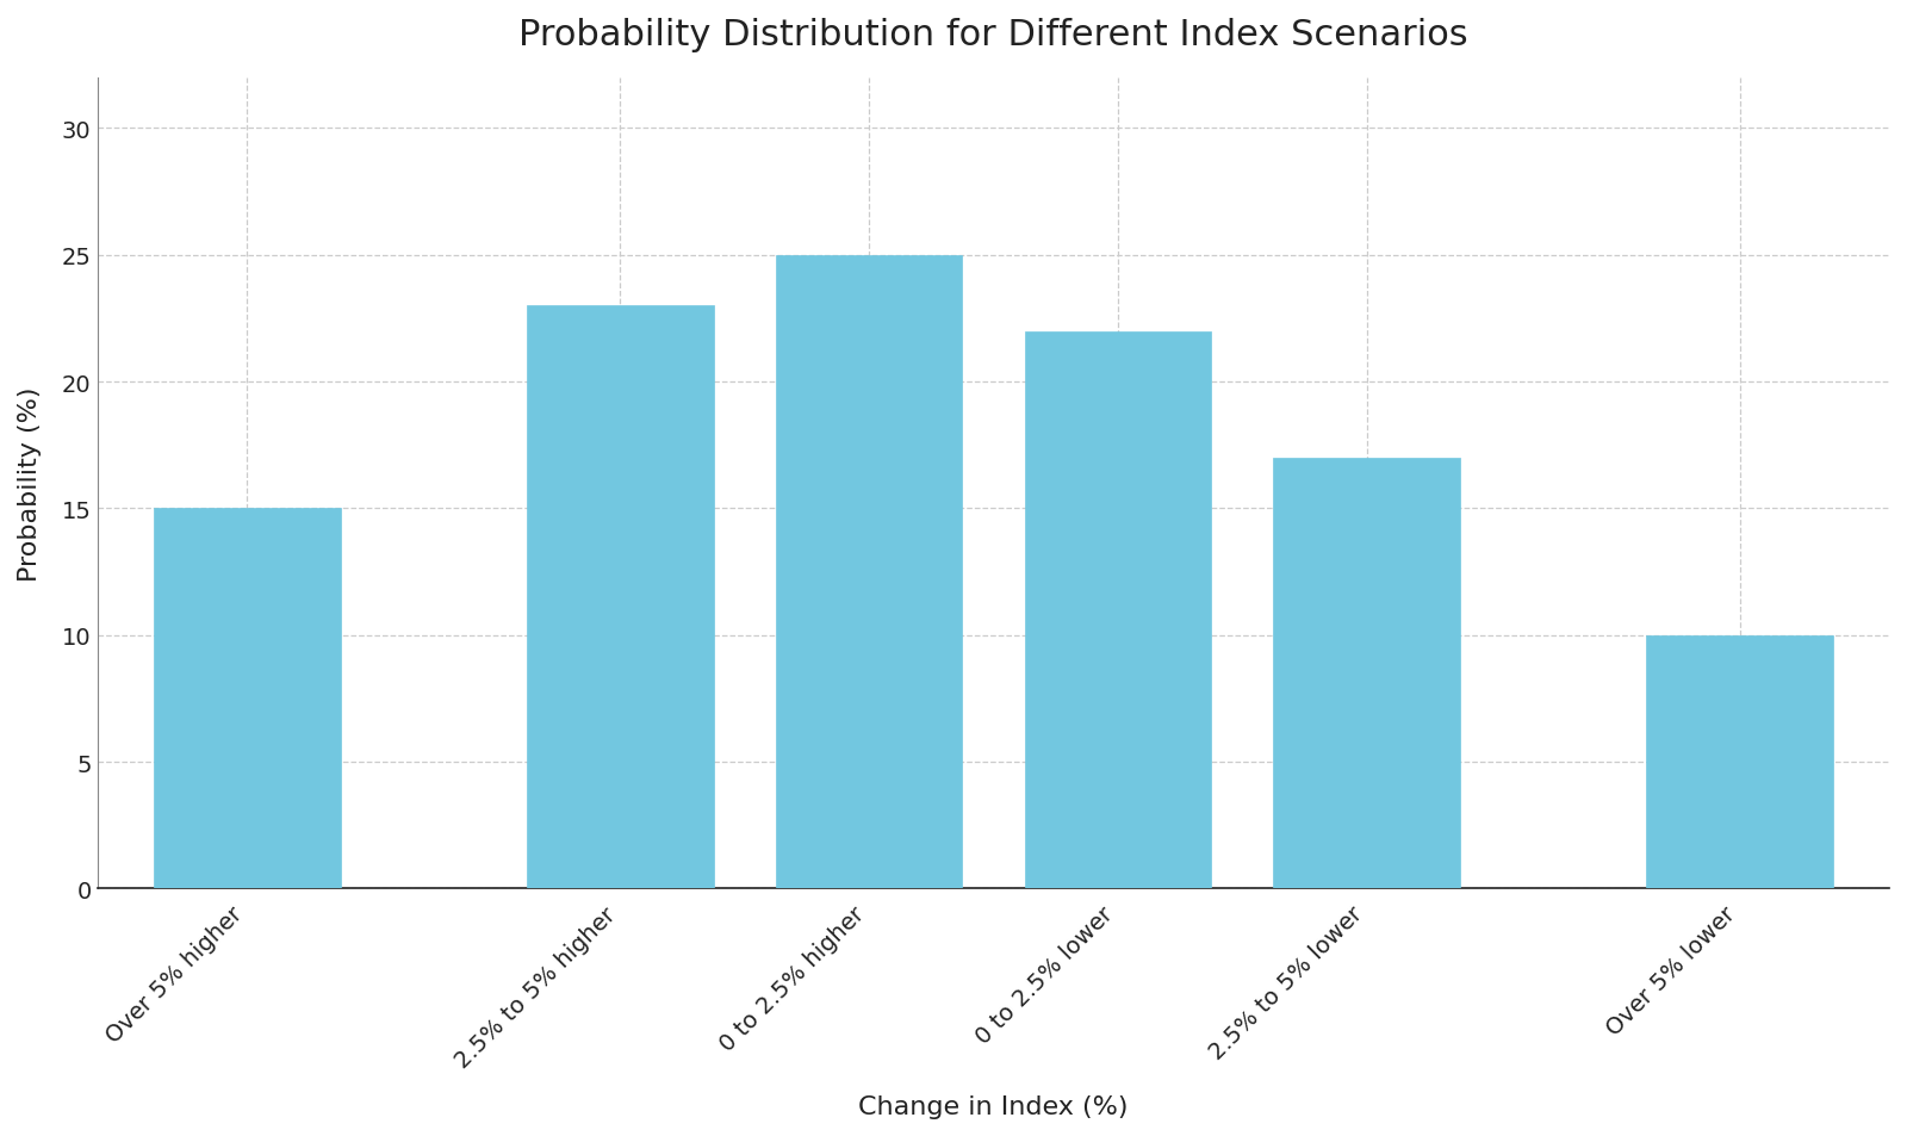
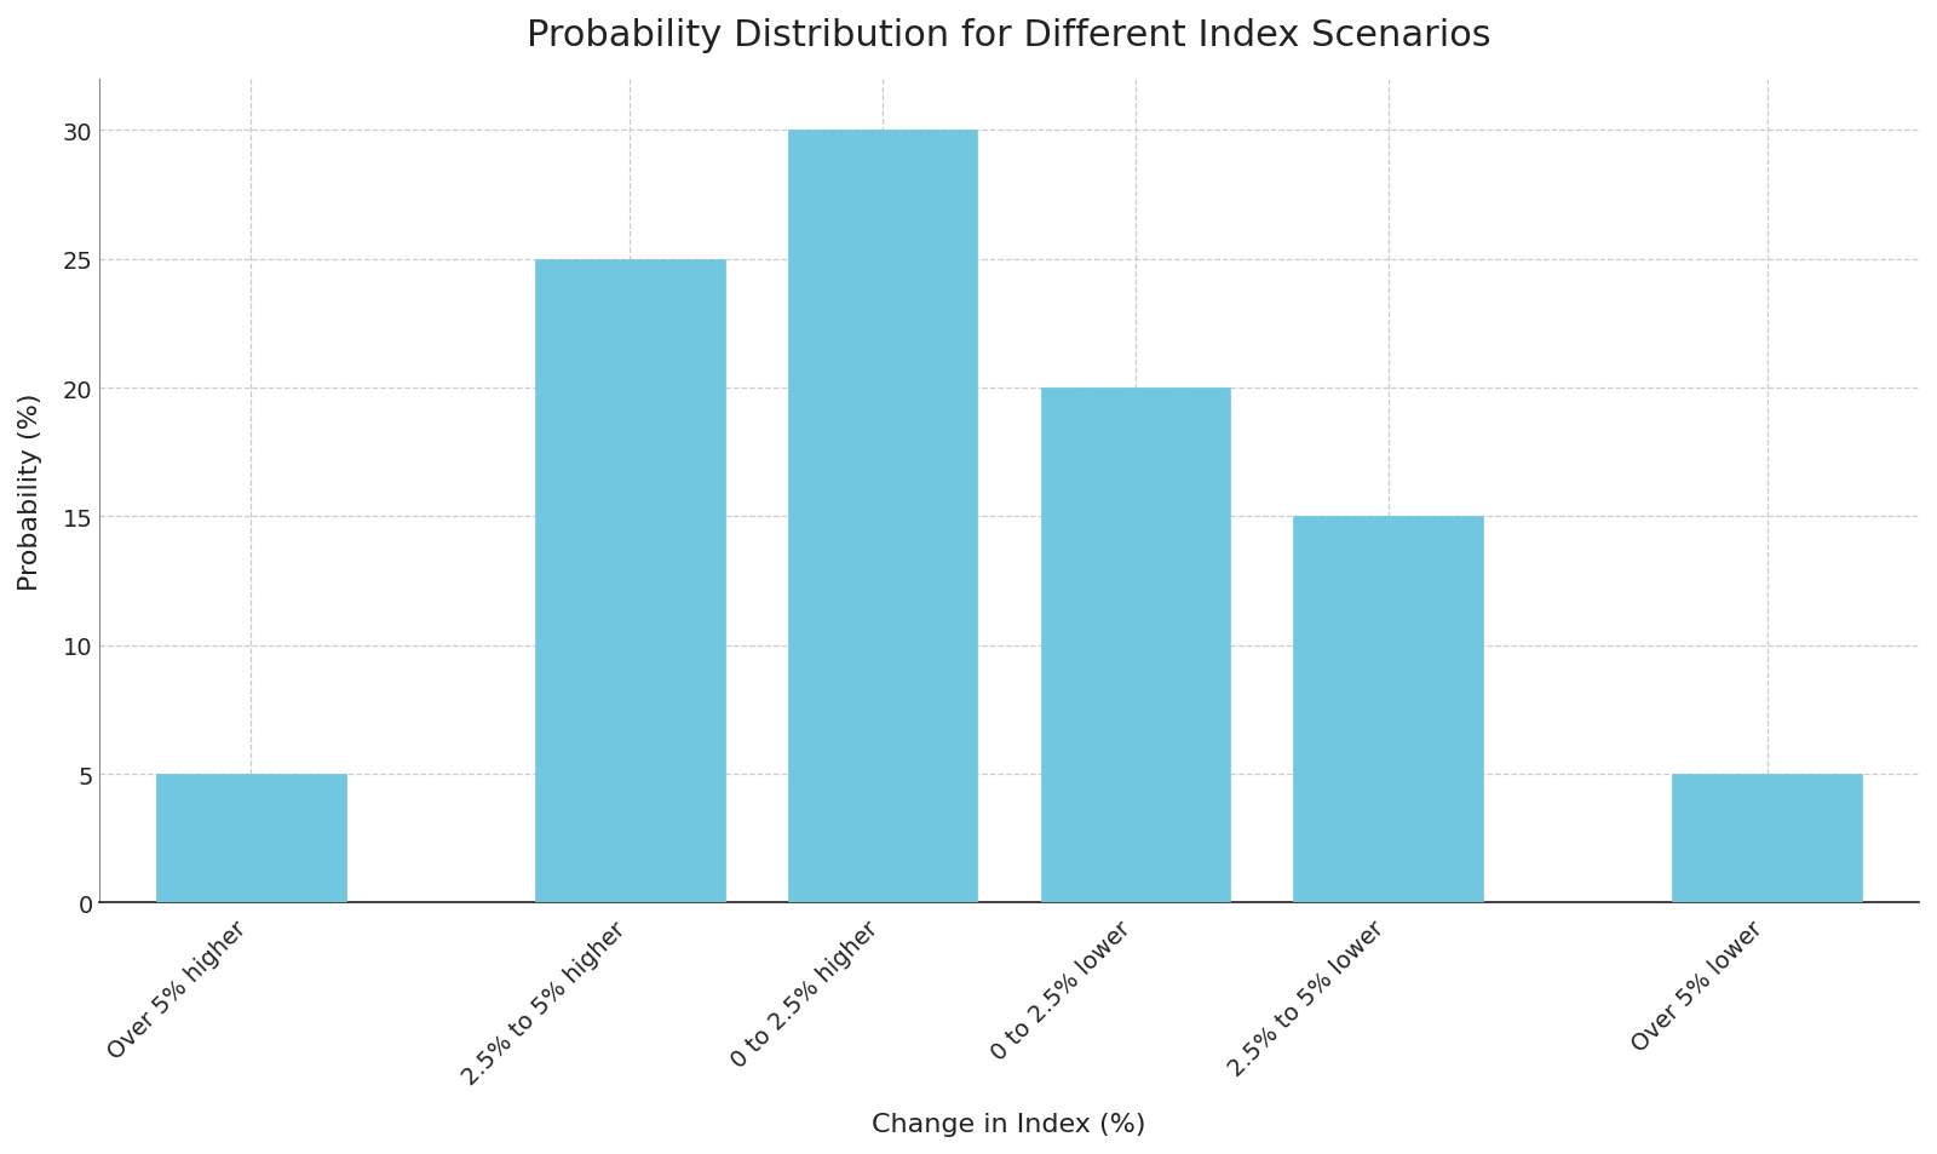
Over 5% higher: 15 -> 5
2.5% to 5% higher: 23 -> 25
0 to 2.5% higher: 25 -> 30
0 to 2.5% lower: 22 -> 20
2.5% to 5% lower: 17 -> 15
Over 5% lower: 10 -> 5
